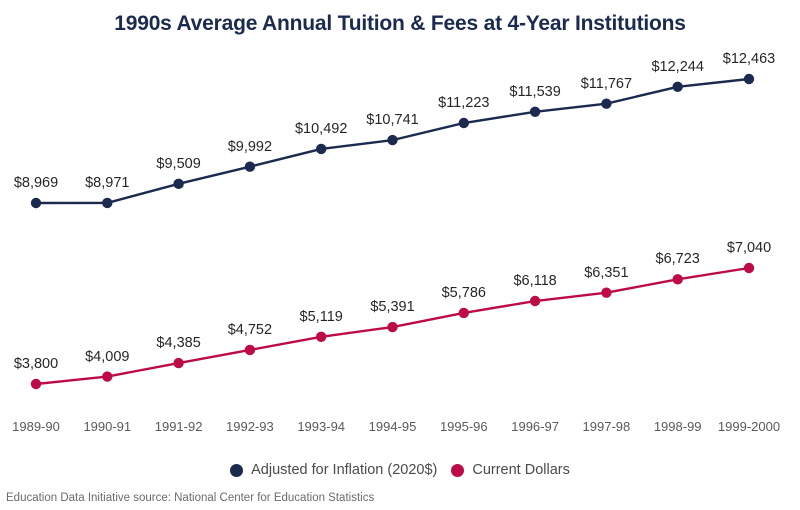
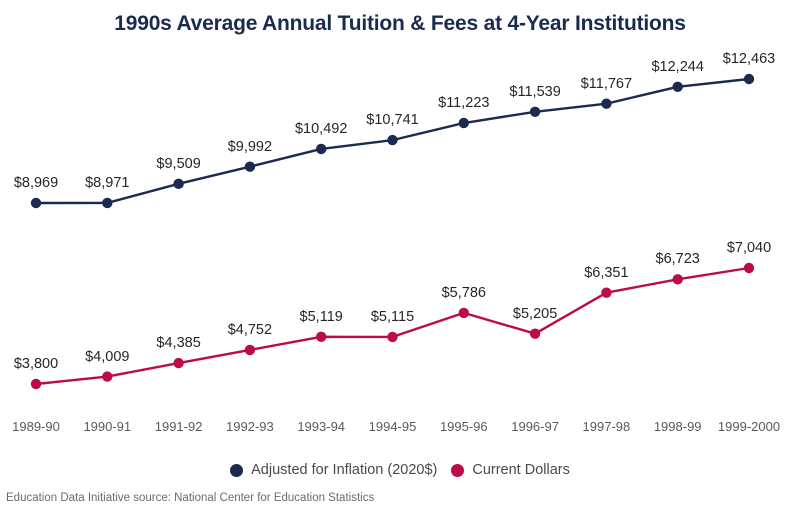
Current Dollars/1994-95: $5,391 -> $5,115
Current Dollars/1996-97: $6,118 -> $5,205
